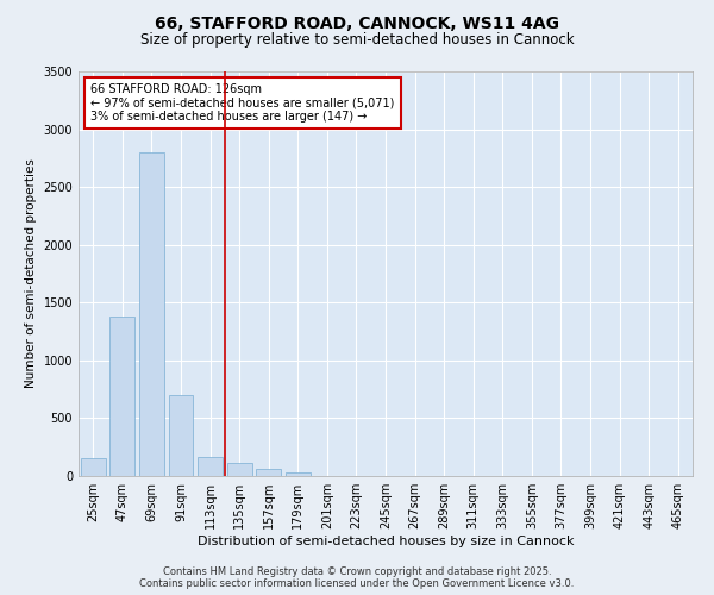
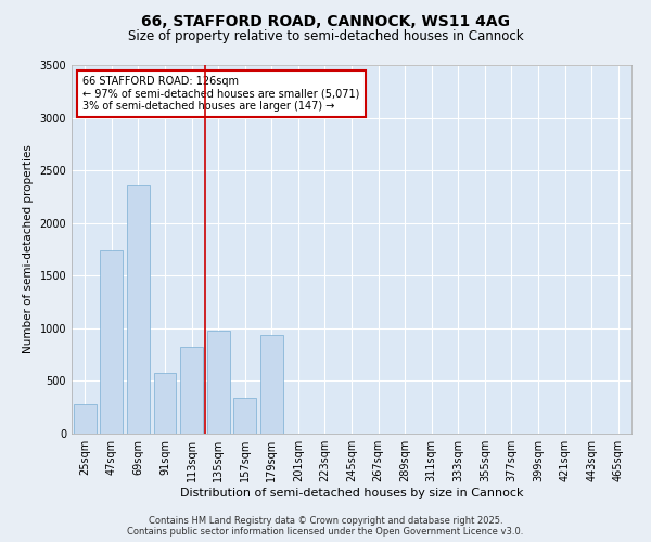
25sqm: 160 -> 280
47sqm: 1380 -> 1740
69sqm: 2800 -> 2360
91sqm: 700 -> 580
113sqm: 160 -> 820
135sqm: 120 -> 980
157sqm: 60 -> 340
179sqm: 30 -> 940
